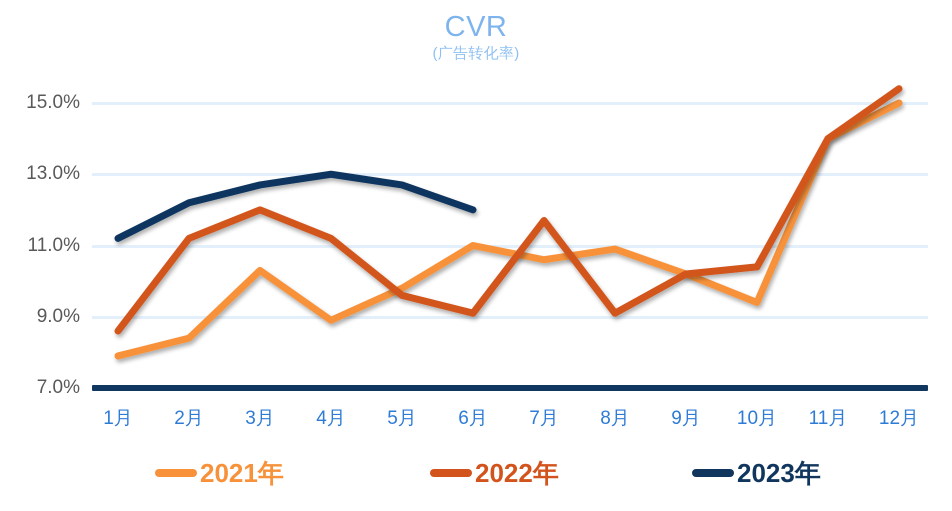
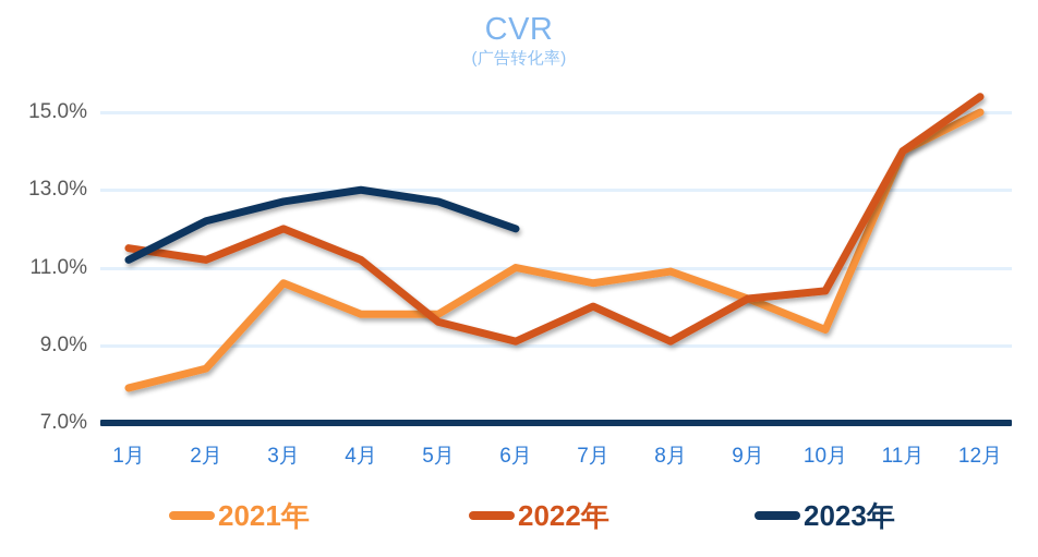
2022年/1月: 8.6% -> 11.5%
2021年/3月: 10.3% -> 10.6%
2021年/4月: 8.9% -> 9.8%
2022年/7月: 11.7% -> 10.0%
